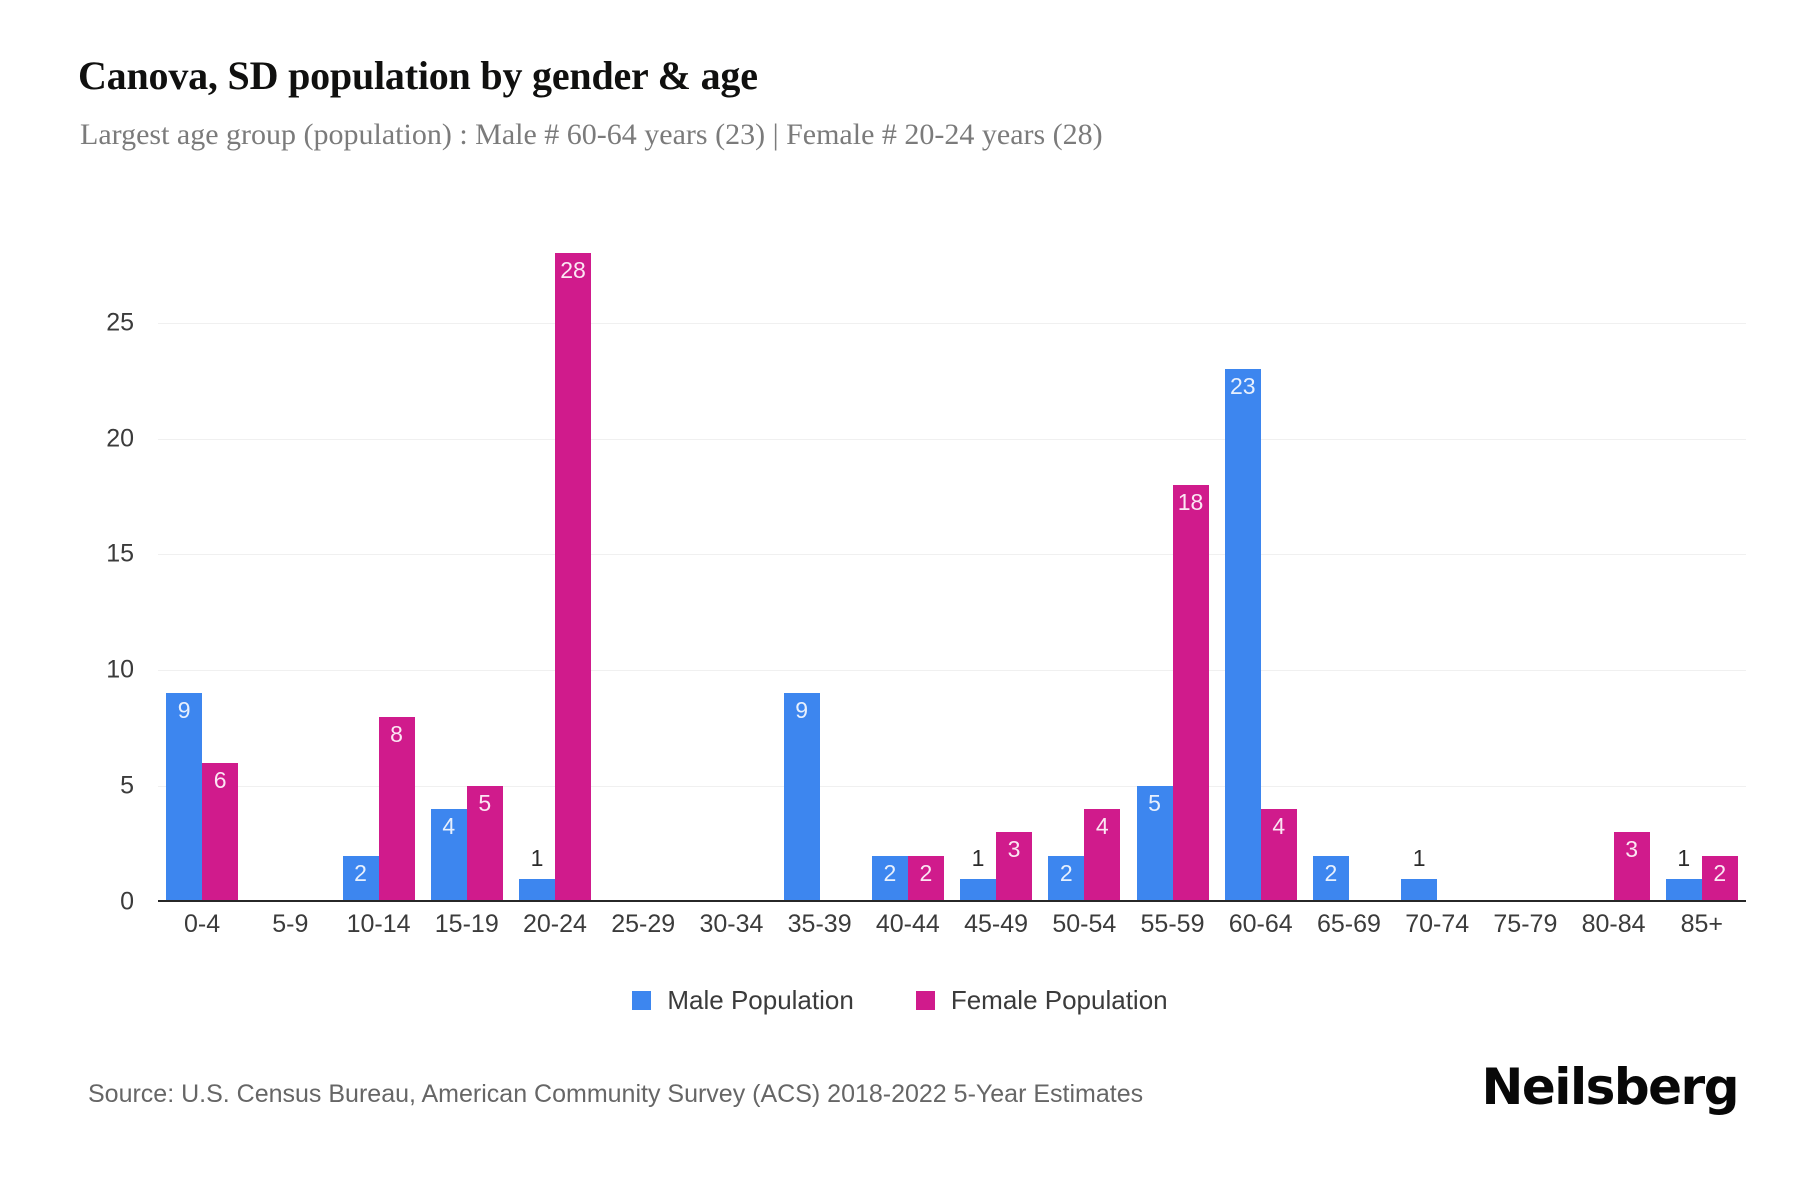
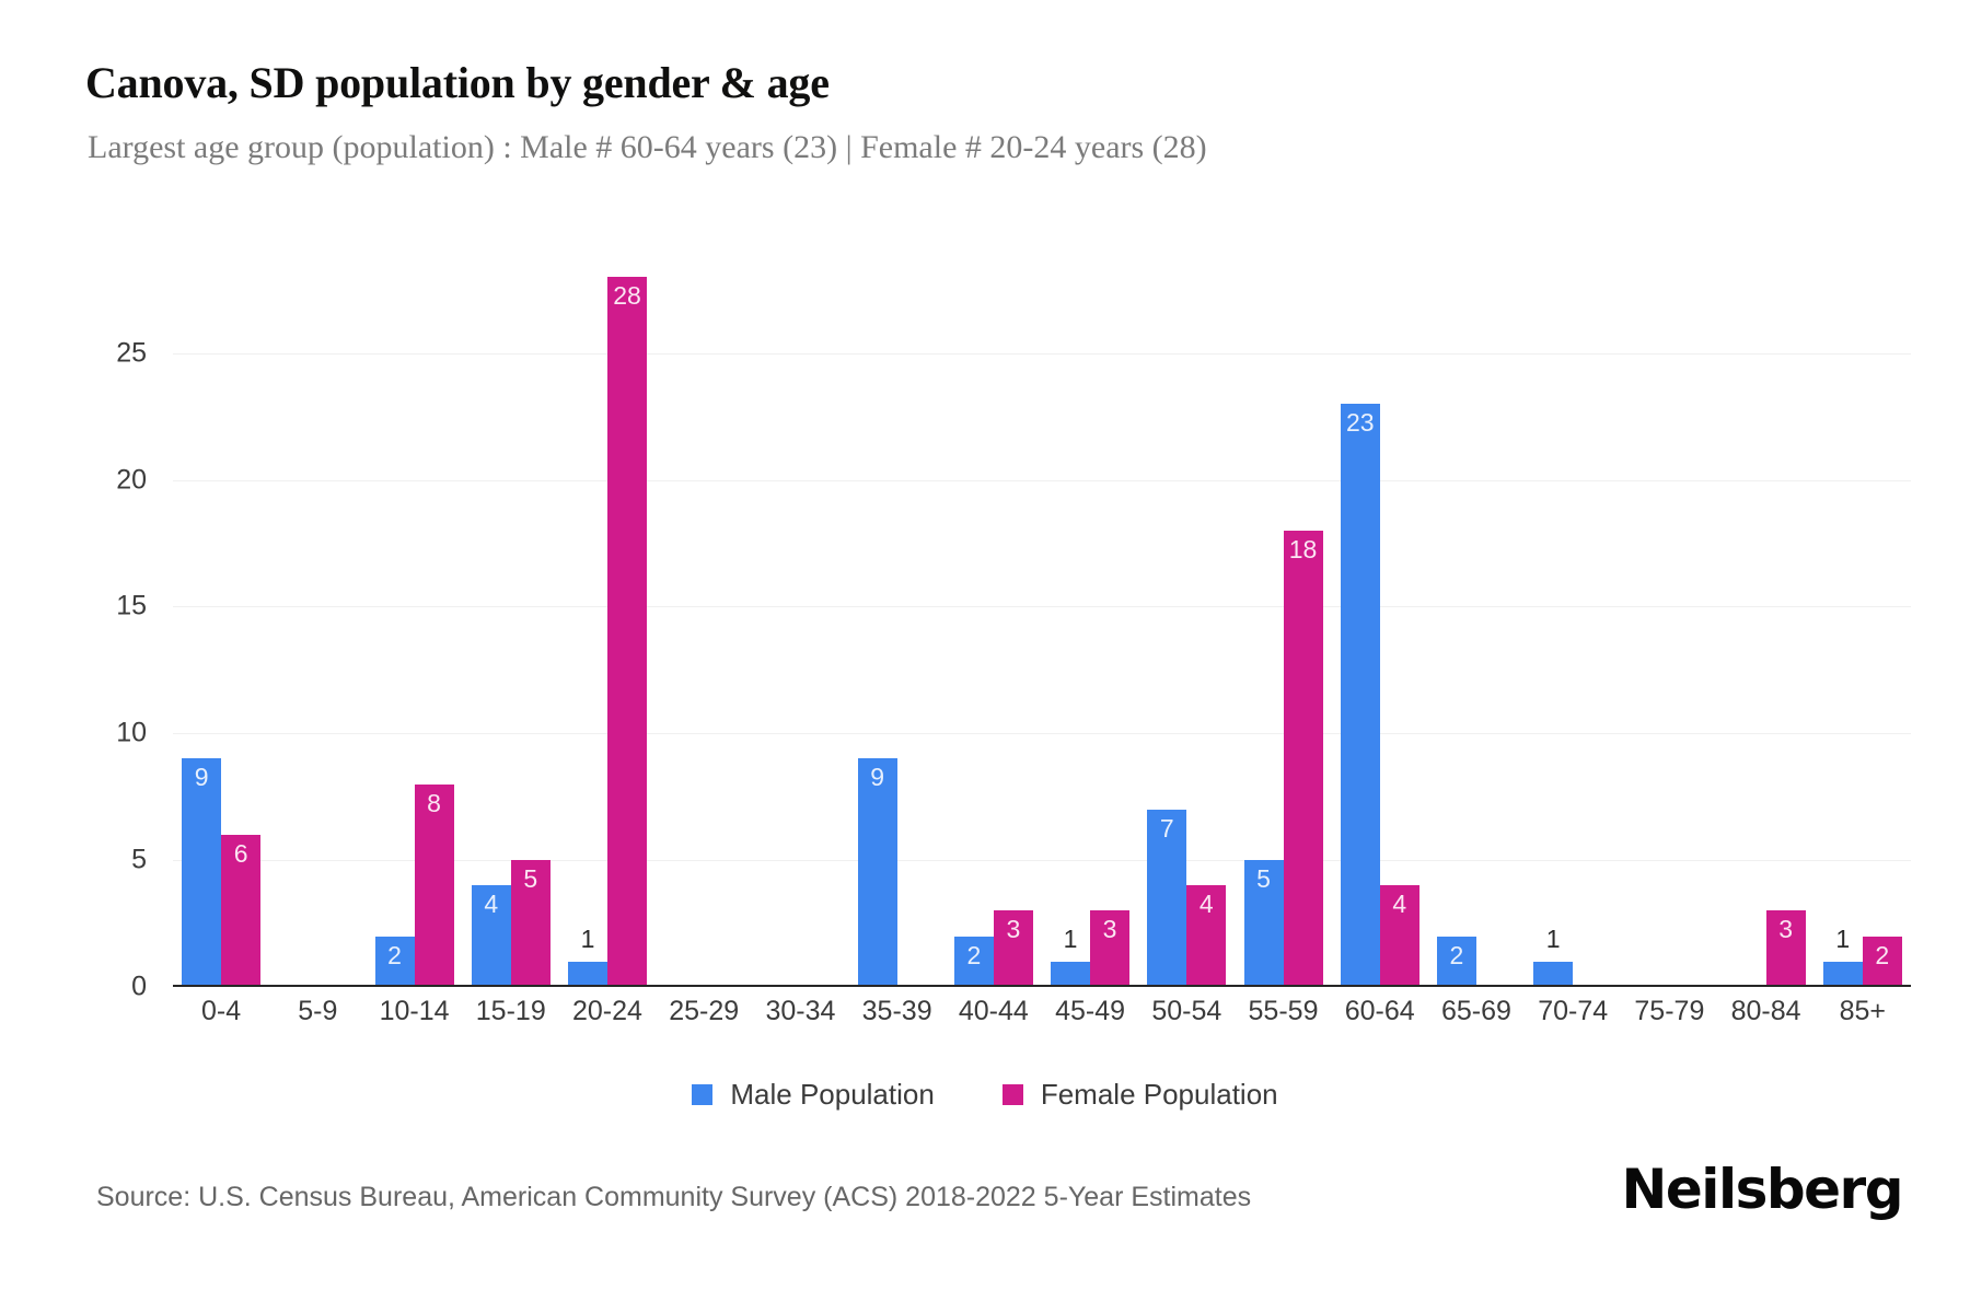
Female Population/40-44: 2 -> 3
Male Population/50-54: 2 -> 7
